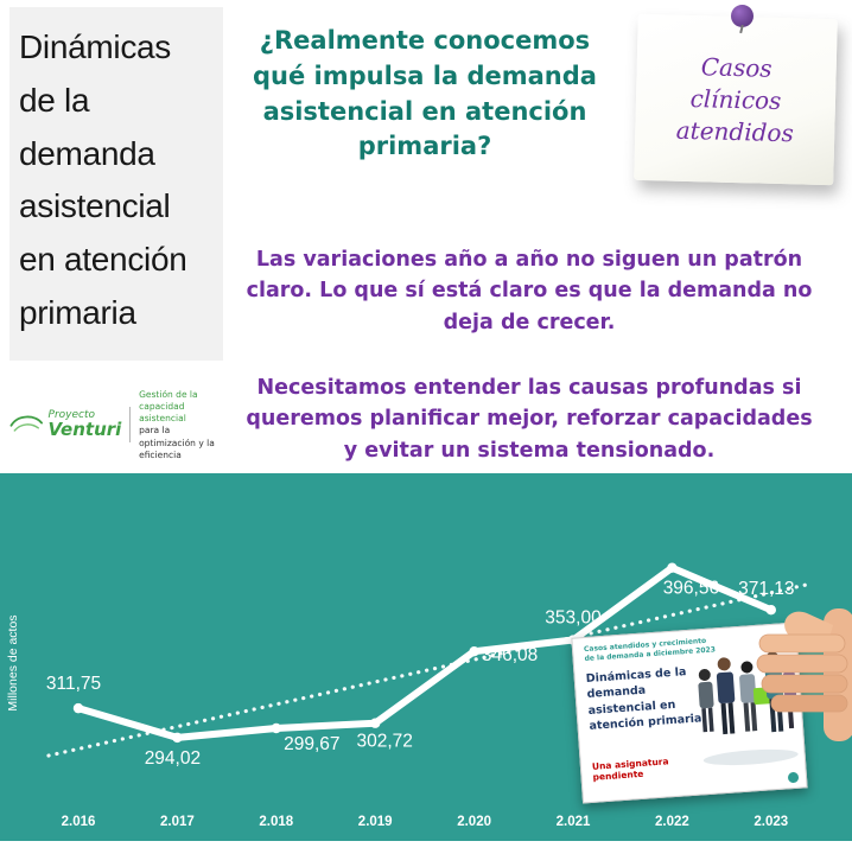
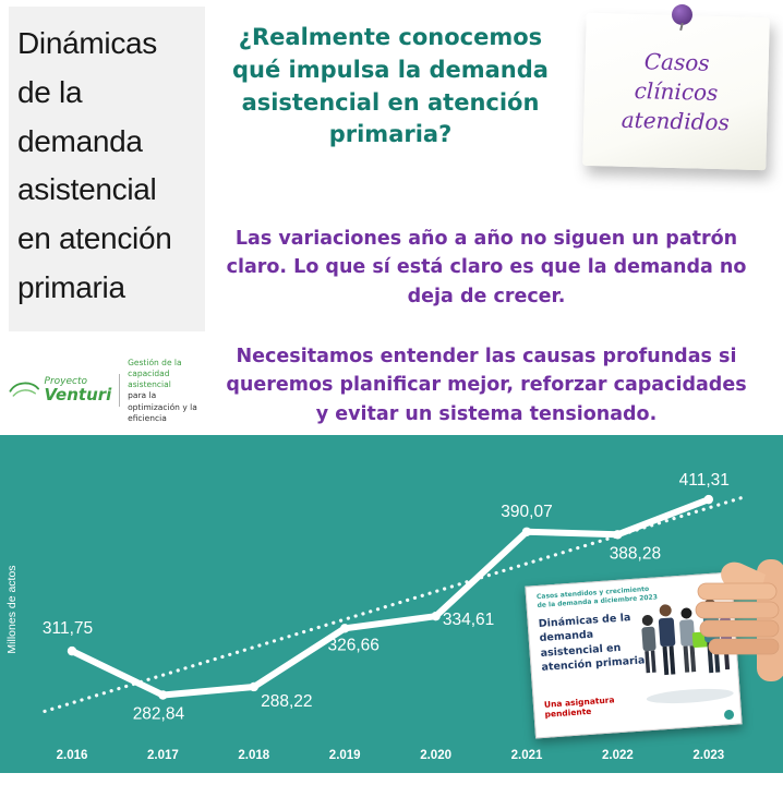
2.017: 294,02 -> 282,84
2.018: 299,67 -> 288,22
2.019: 302,72 -> 326,66
2.020: 346,08 -> 334,61
2.021: 353,00 -> 390,07
2.022: 396,56 -> 388,28
2.023: 371,13 -> 411,31
